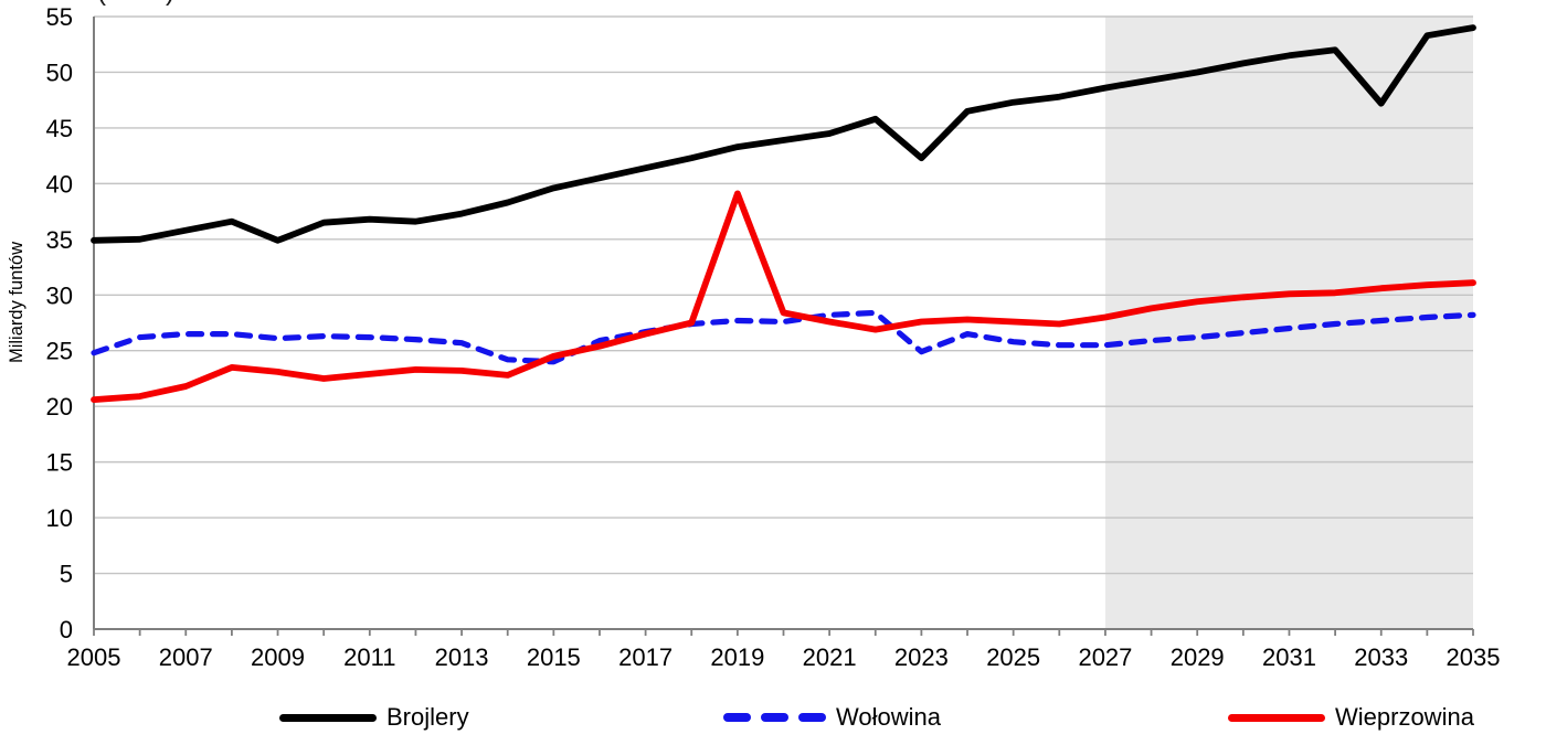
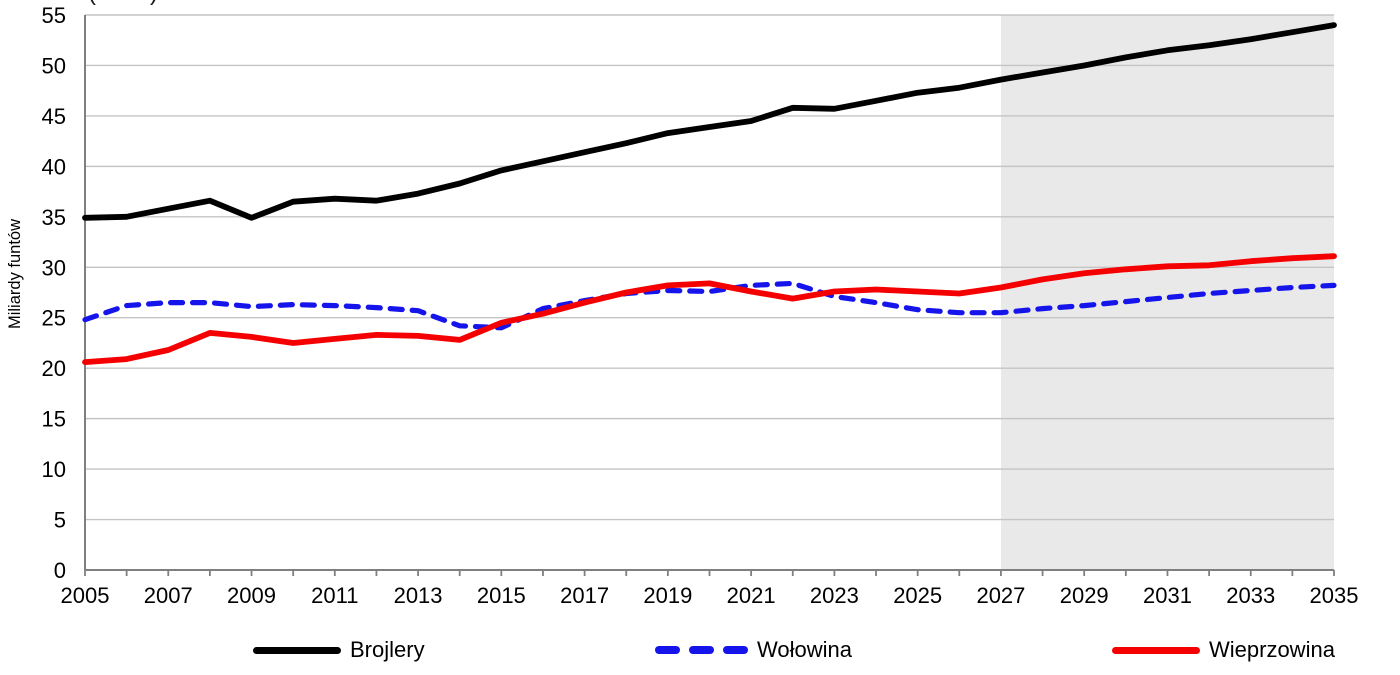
Wieprzowina/2019: 39.1 -> 28.2
Brojlery/2023: 42.3 -> 45.7
Wołowina/2023: 24.9 -> 27.1
Brojlery/2033: 47.2 -> 52.6
